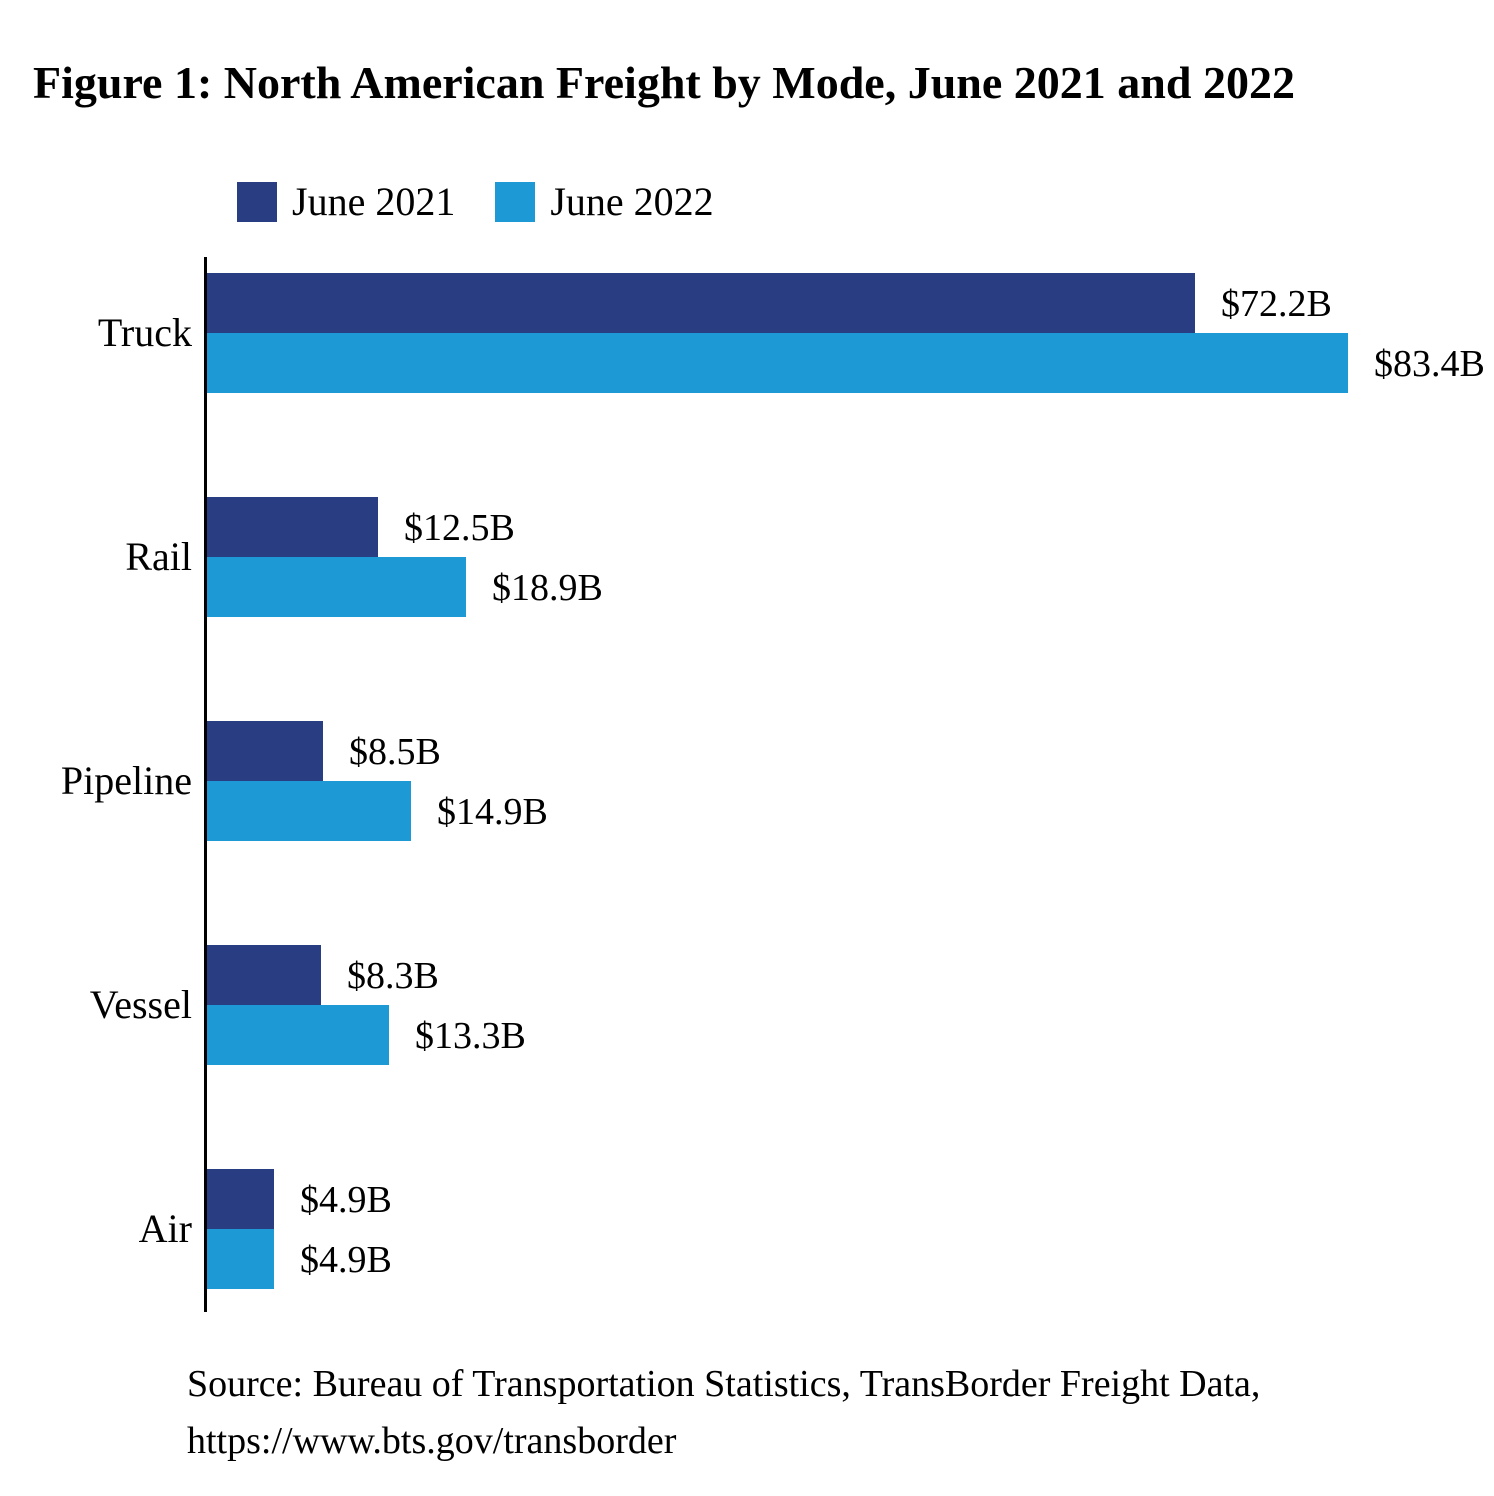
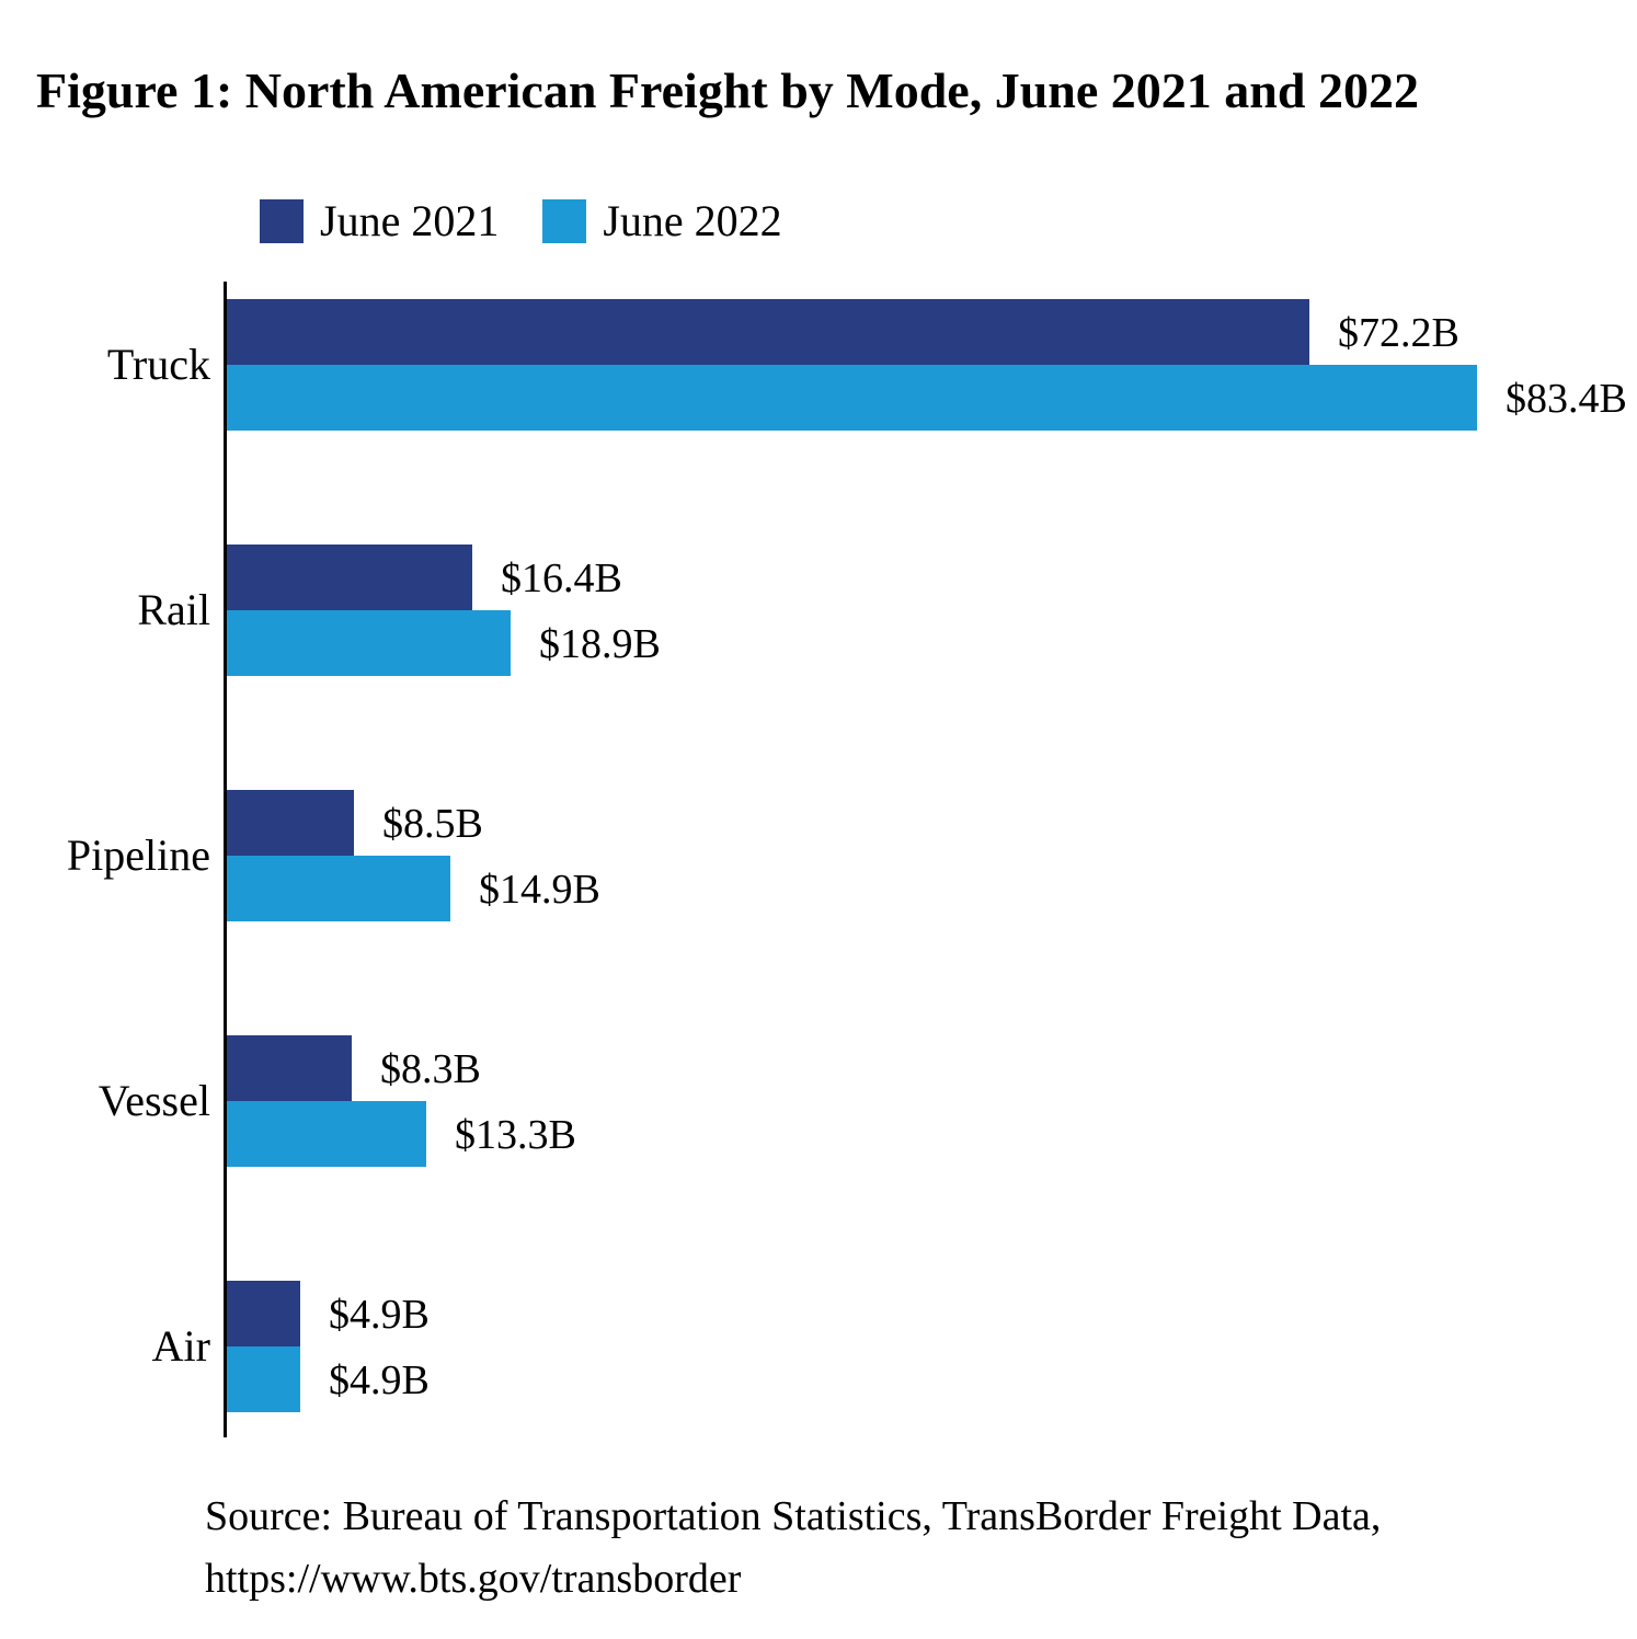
June 2021/Rail: $12.5B -> $16.4B
